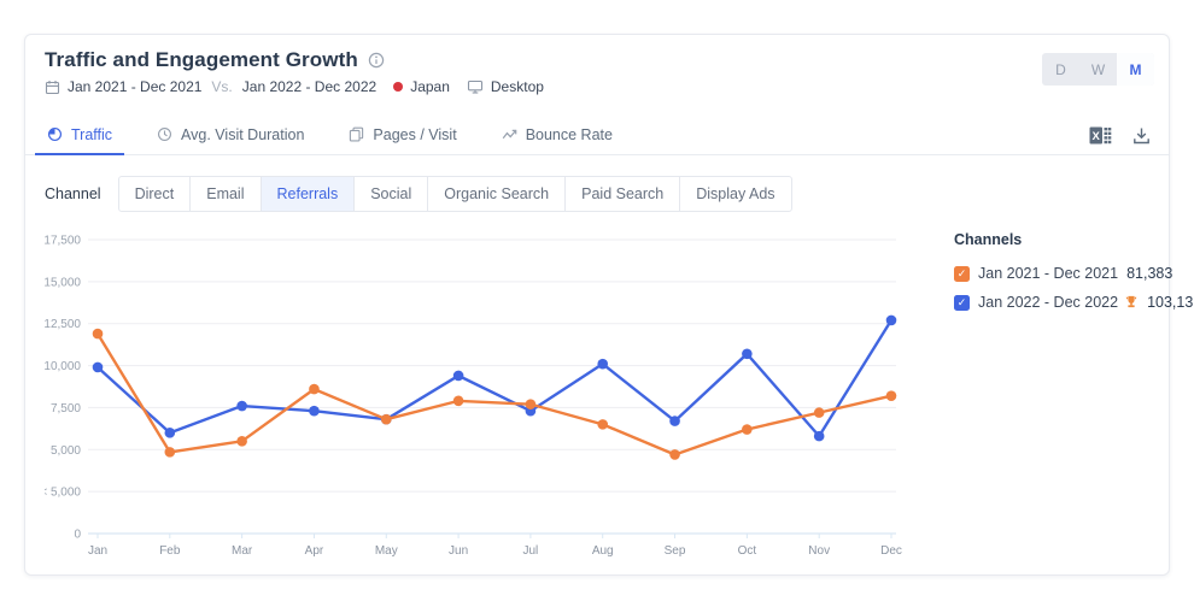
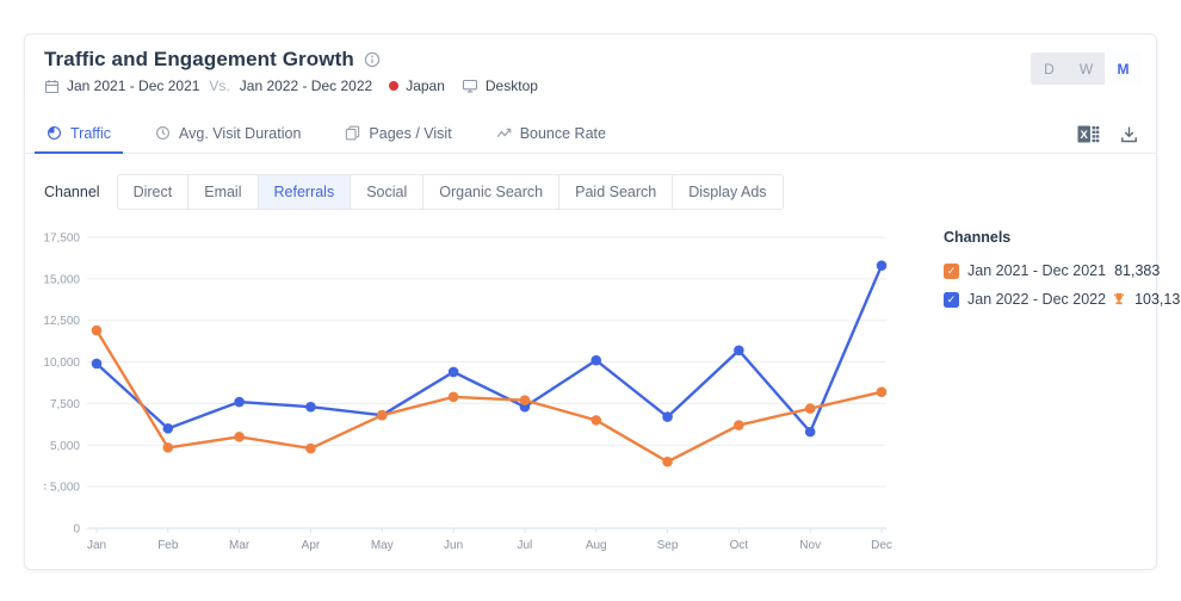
Jan 2021 - Dec 2021/Apr: 8600 -> 4800
Jan 2021 - Dec 2021/Sep: 4700 -> 4000
Jan 2022 - Dec 2022/Dec: 12700 -> 15800
